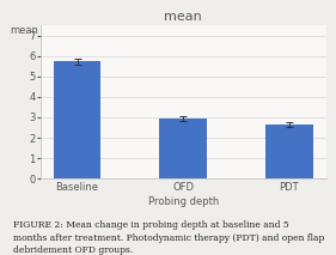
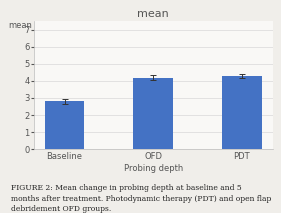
Baseline: 5.8 -> 2.8
OFD: 3.0 -> 4.2
PDT: 2.6 -> 4.3
